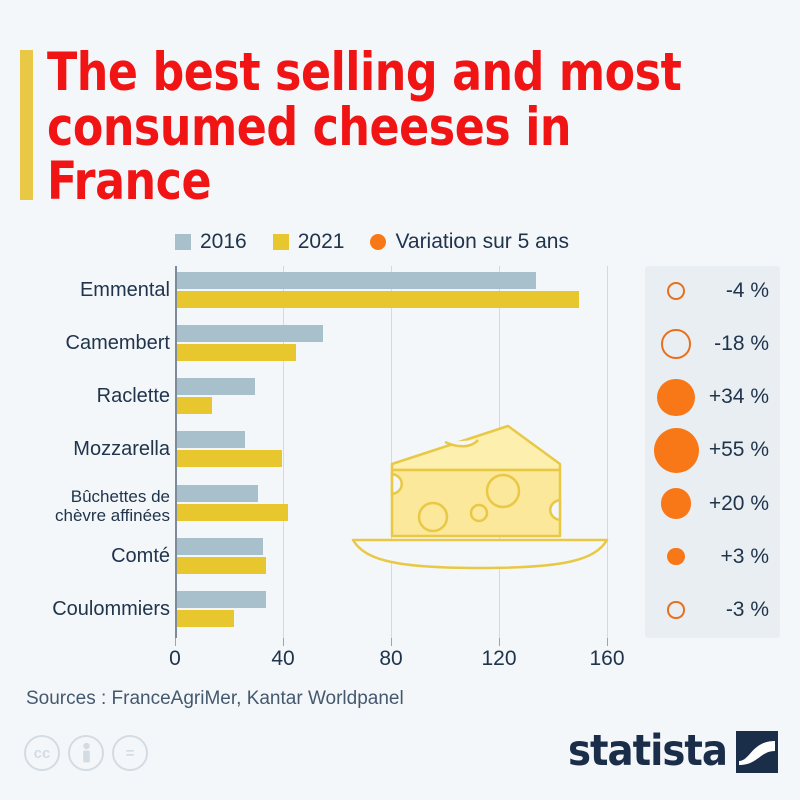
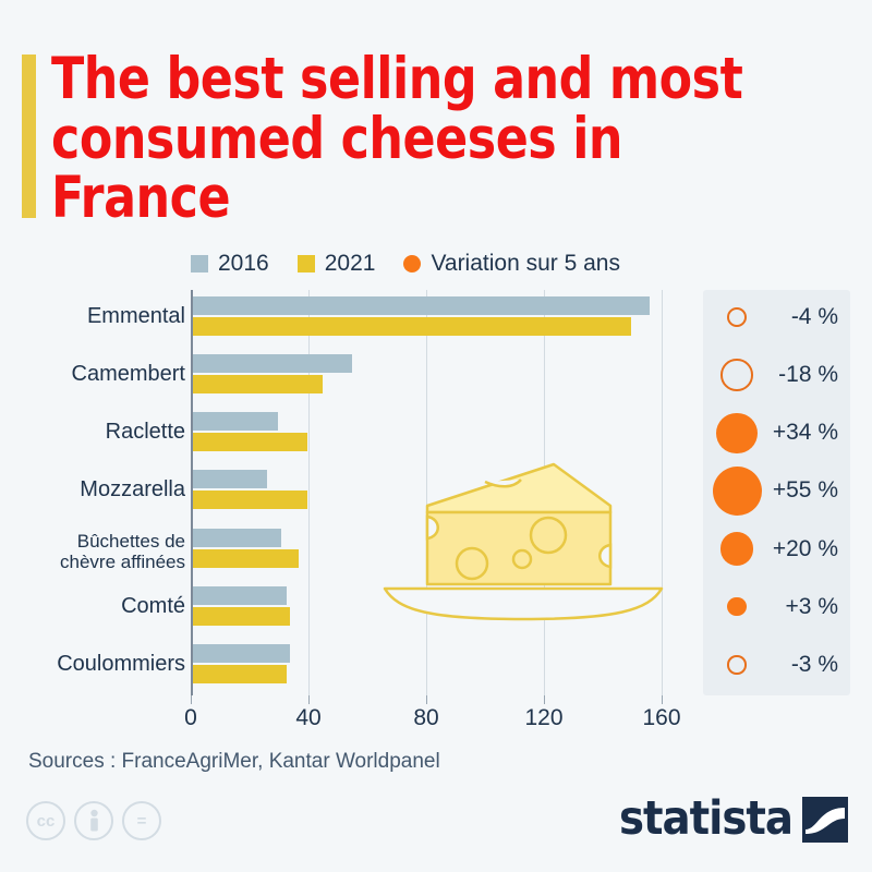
2016/Emmental: 133 -> 155
2021/Raclette: 13 -> 39
2021/Bûchettes de chèvre affinées: 41 -> 36
2021/Coulommiers: 21 -> 32
